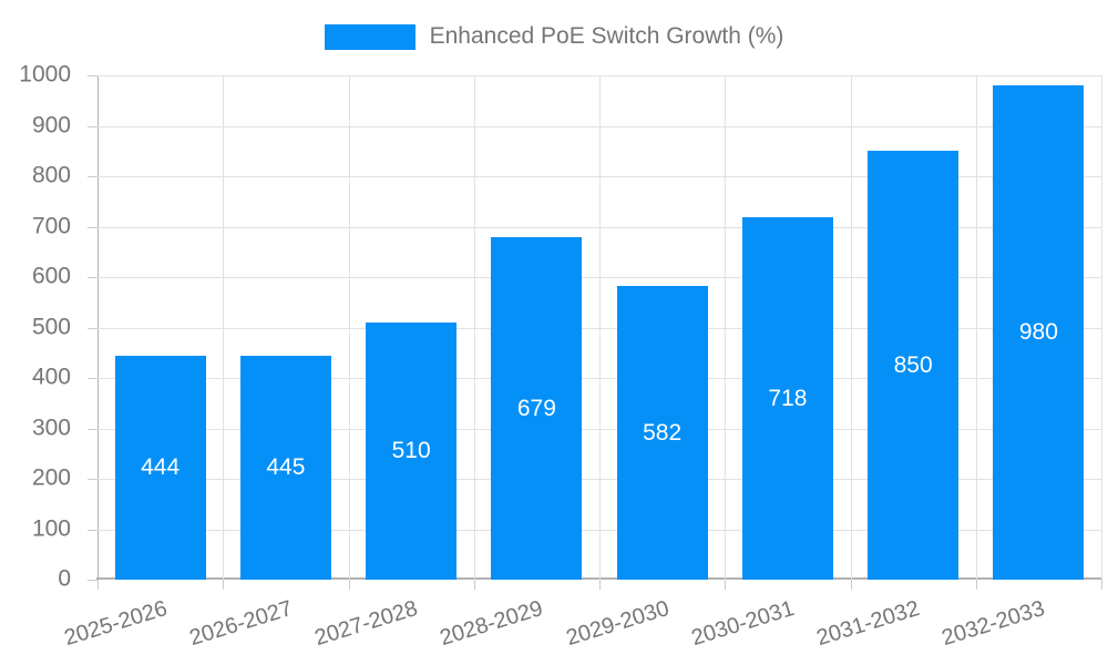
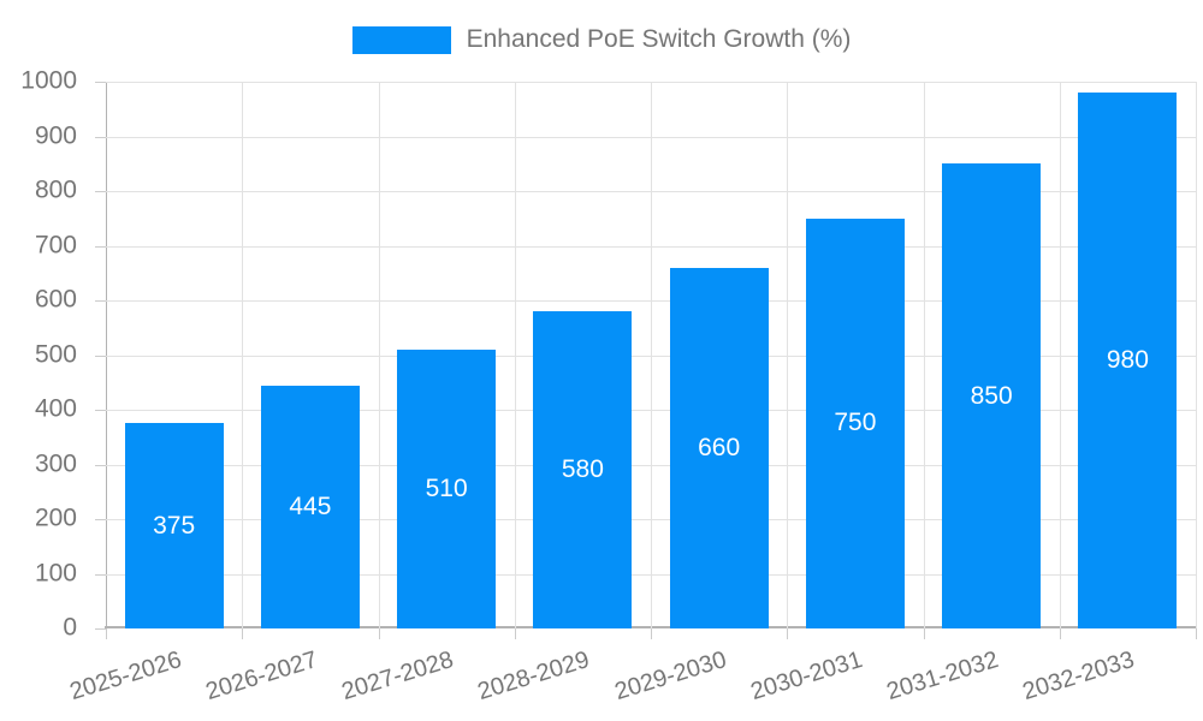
2025-2026: 444 -> 375
2028-2029: 679 -> 580
2029-2030: 582 -> 660
2030-2031: 718 -> 750
